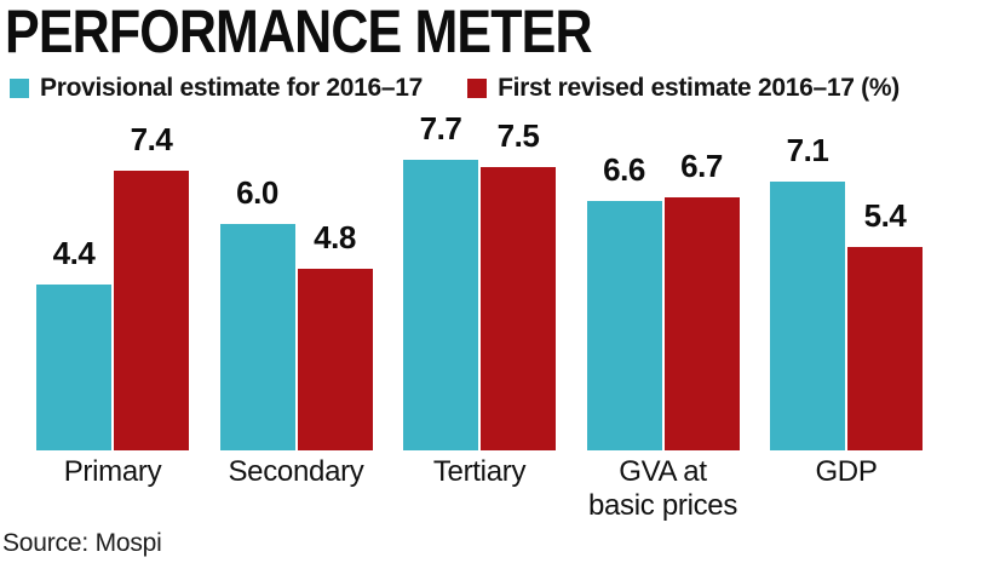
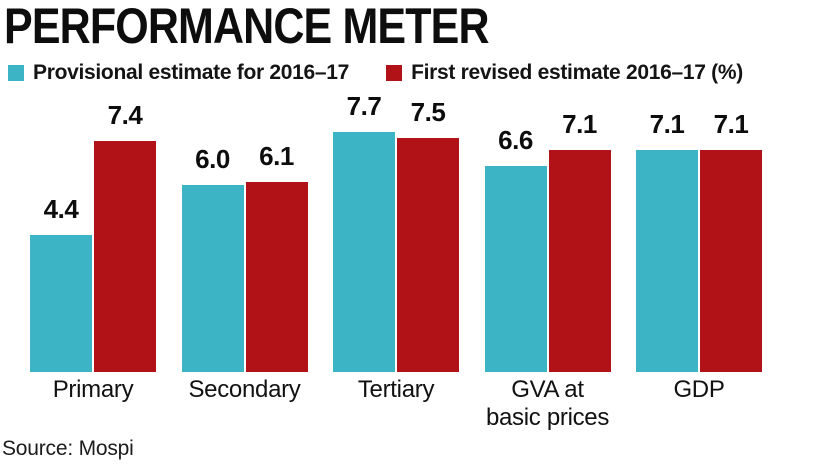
First revised estimate 2016–17 (%)/Secondary: 4.8 -> 6.1
First revised estimate 2016–17 (%)/GVA at basic prices: 6.7 -> 7.1
First revised estimate 2016–17 (%)/GDP: 5.4 -> 7.1
